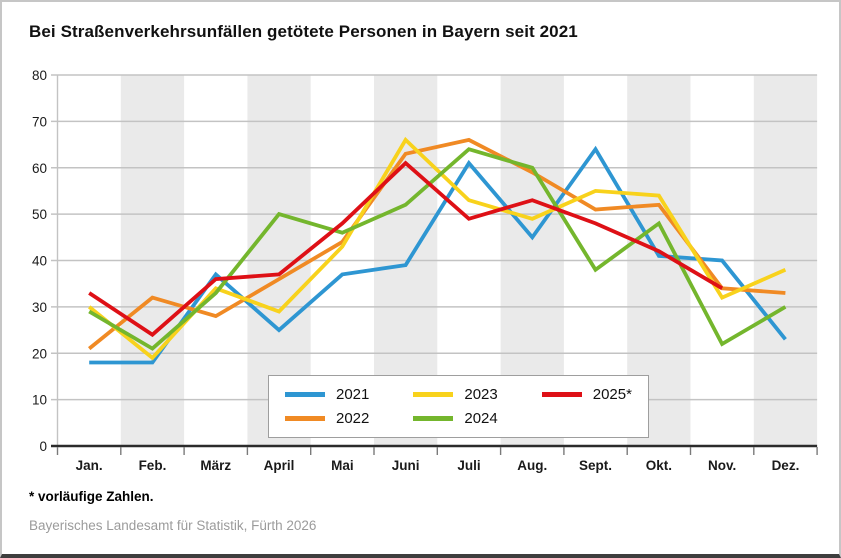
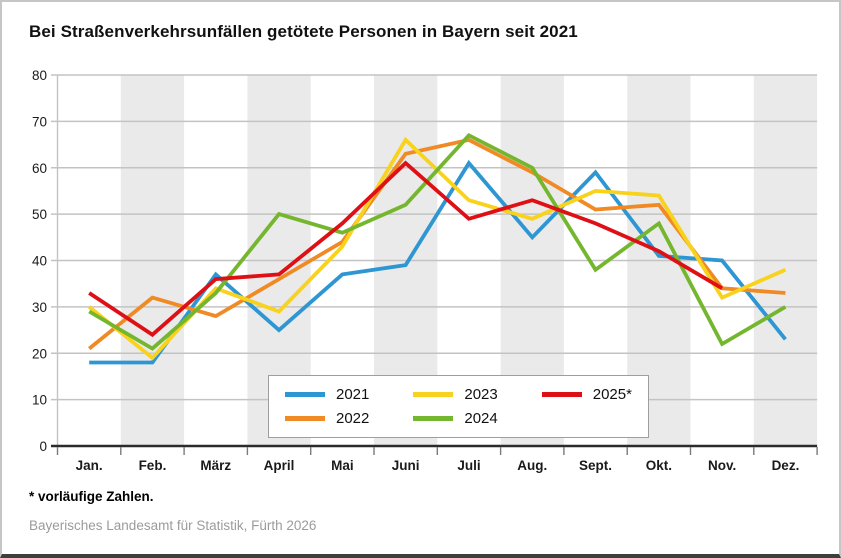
2024/Juli: 64 -> 67
2021/Sept.: 64 -> 59
